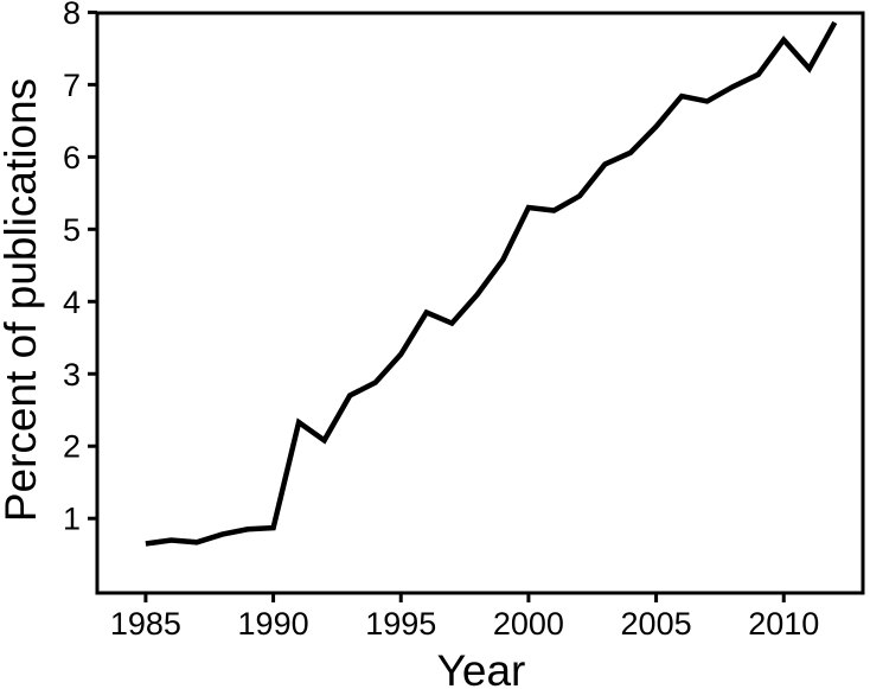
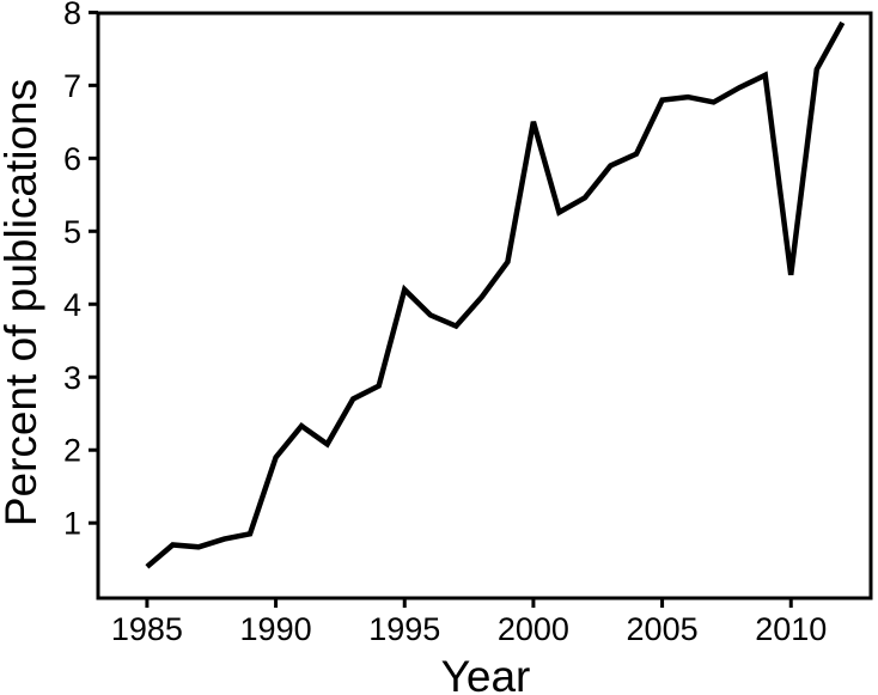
1985: 0.7 -> 0.4
1990: 0.9 -> 1.9
1995: 3.3 -> 4.2
2000: 5.3 -> 6.5
2005: 6.4 -> 6.8
2010: 7.6 -> 4.4
